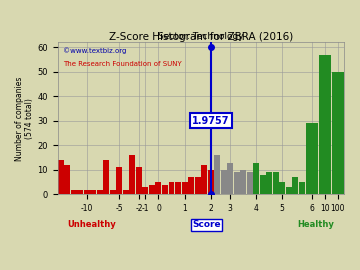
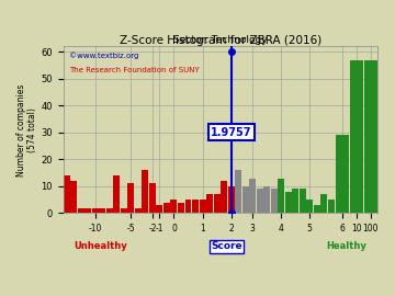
100: 50 -> 57
